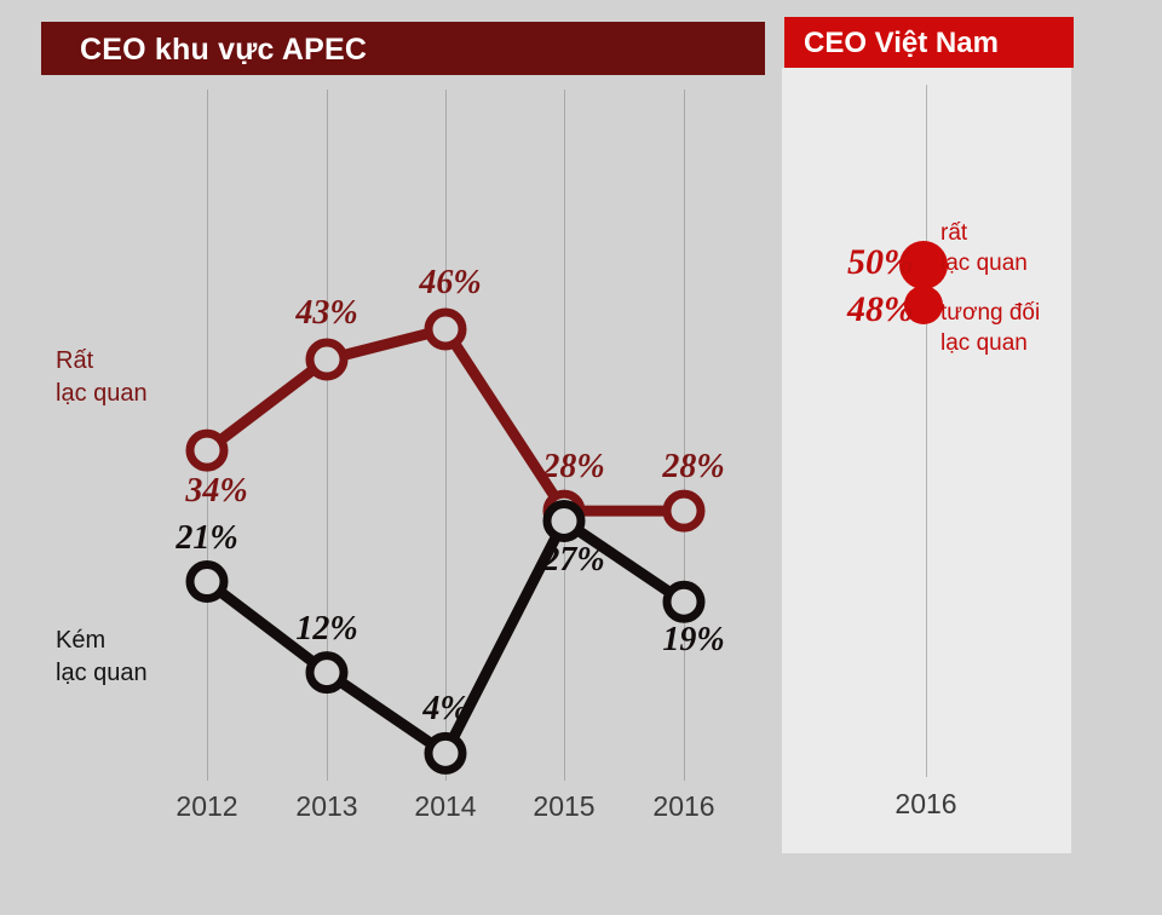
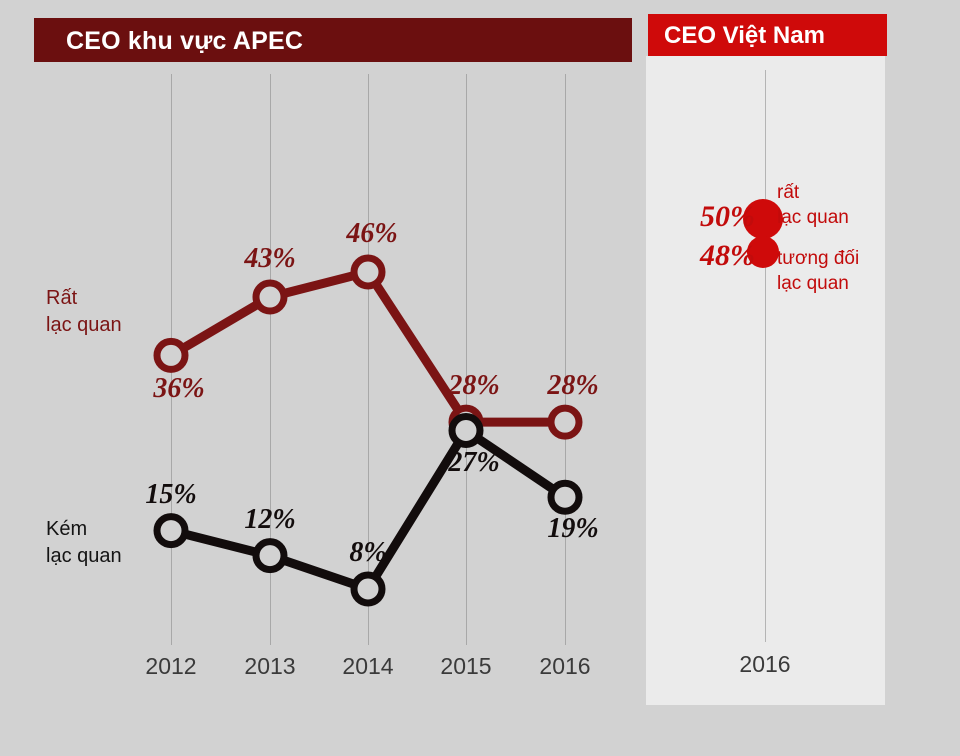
Rất lạc quan/2012: 34% -> 36%
Kém lạc quan/2012: 21% -> 15%
Kém lạc quan/2014: 4% -> 8%
